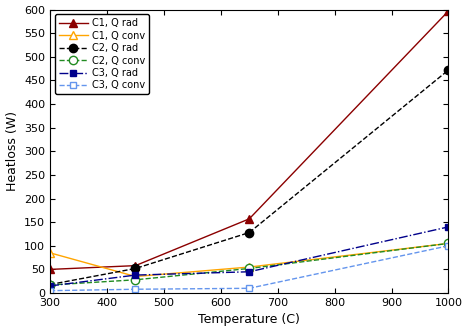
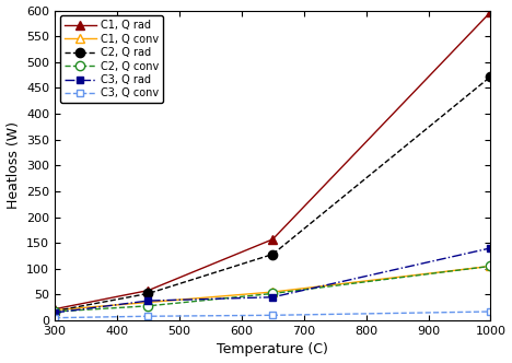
C1, Q rad/300: 50 -> 22
C1, Q conv/300: 85 -> 20
C3, Q conv/1000: 100 -> 17
